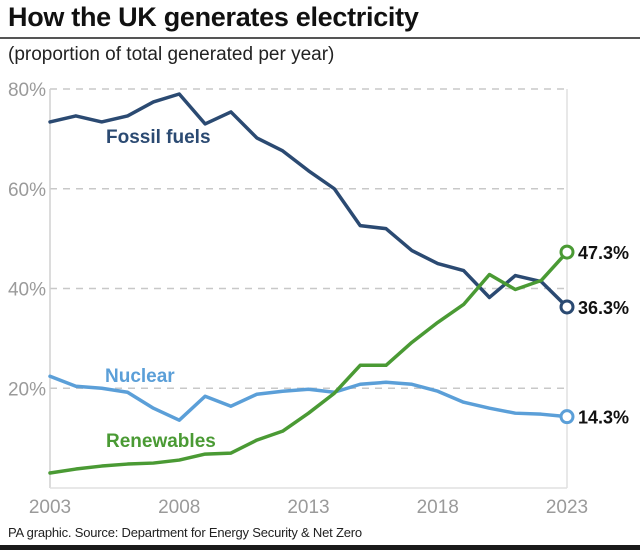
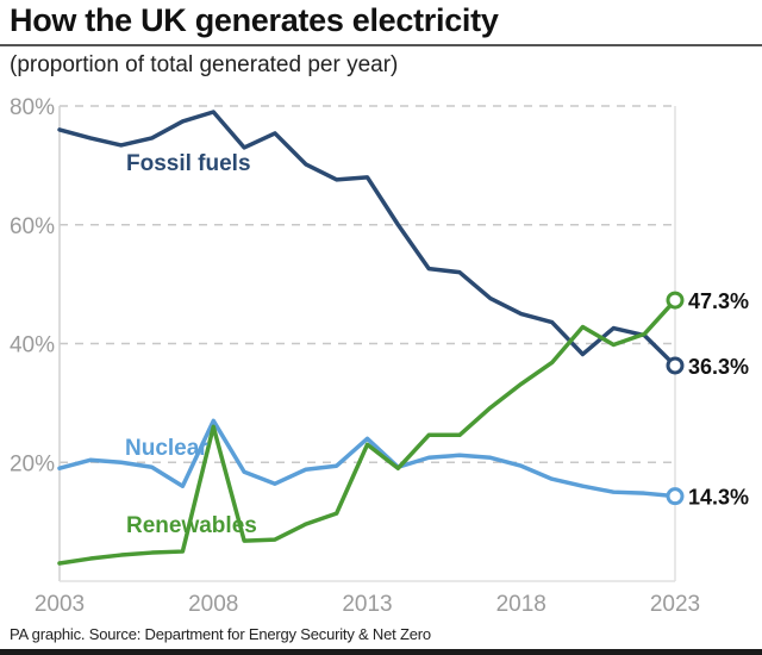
Fossil fuels/2003: 73% -> 76%
Nuclear/2003: 22% -> 19%
Nuclear/2008: 14% -> 27%
Renewables/2008: 6% -> 26%
Fossil fuels/2013: 64% -> 68%
Nuclear/2013: 20% -> 24%
Renewables/2013: 15% -> 23%
